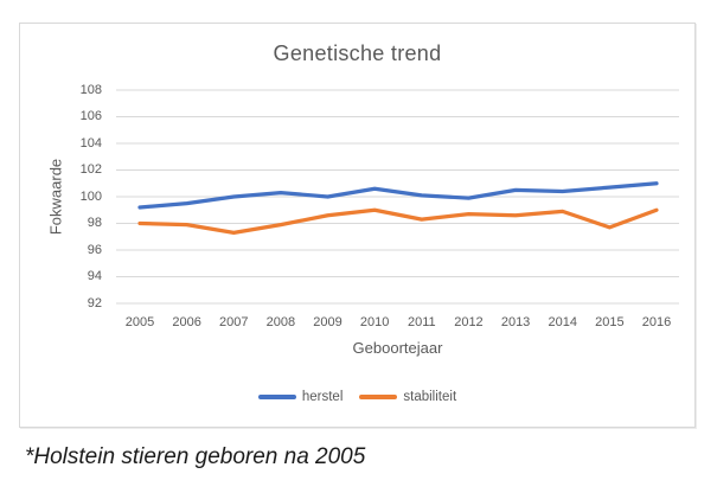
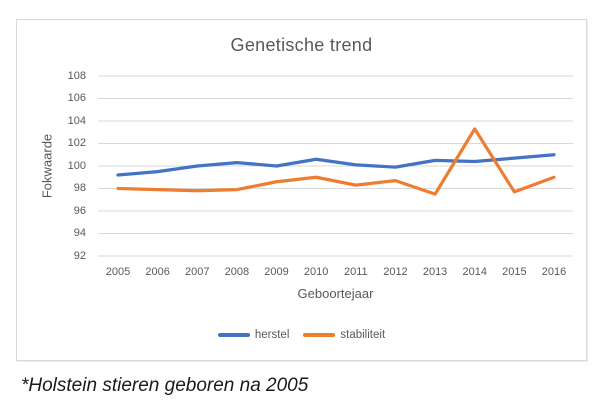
stabiliteit/2007: 97.3 -> 97.8
stabiliteit/2013: 98.6 -> 97.5
stabiliteit/2014: 98.9 -> 103.3
